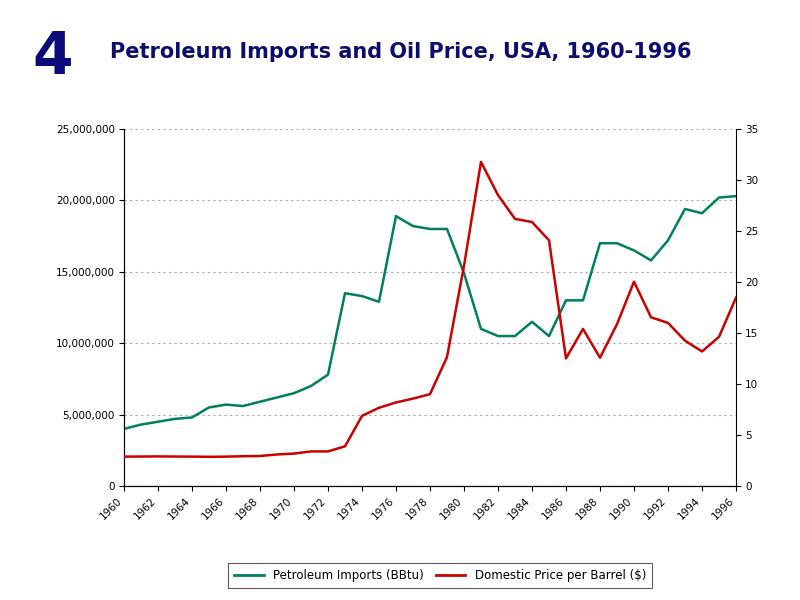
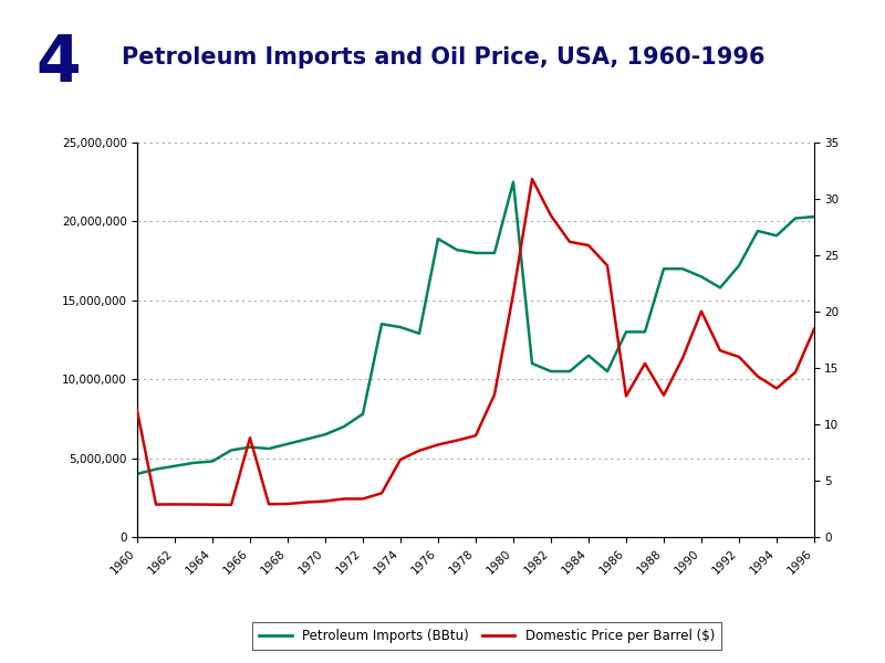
Domestic Price per Barrel ($)/1960: 2.9 -> 11.2
Domestic Price per Barrel ($)/1966: 2.9 -> 8.8
Petroleum Imports (BBtu)/1980: 14,900,000 -> 22,500,000
